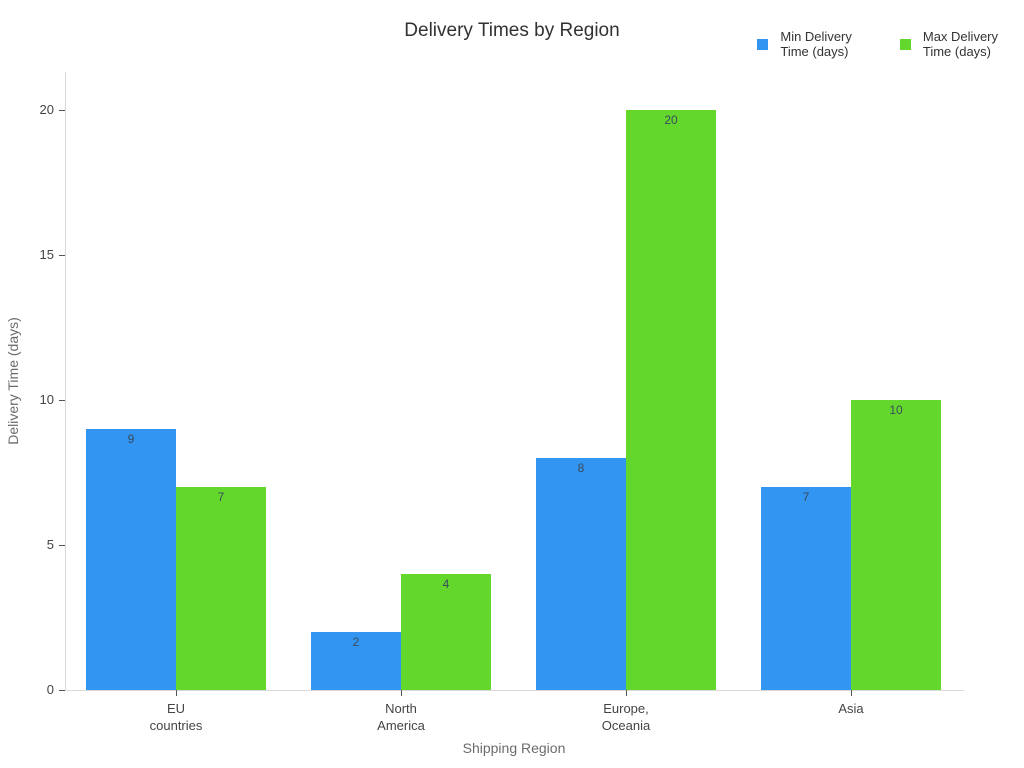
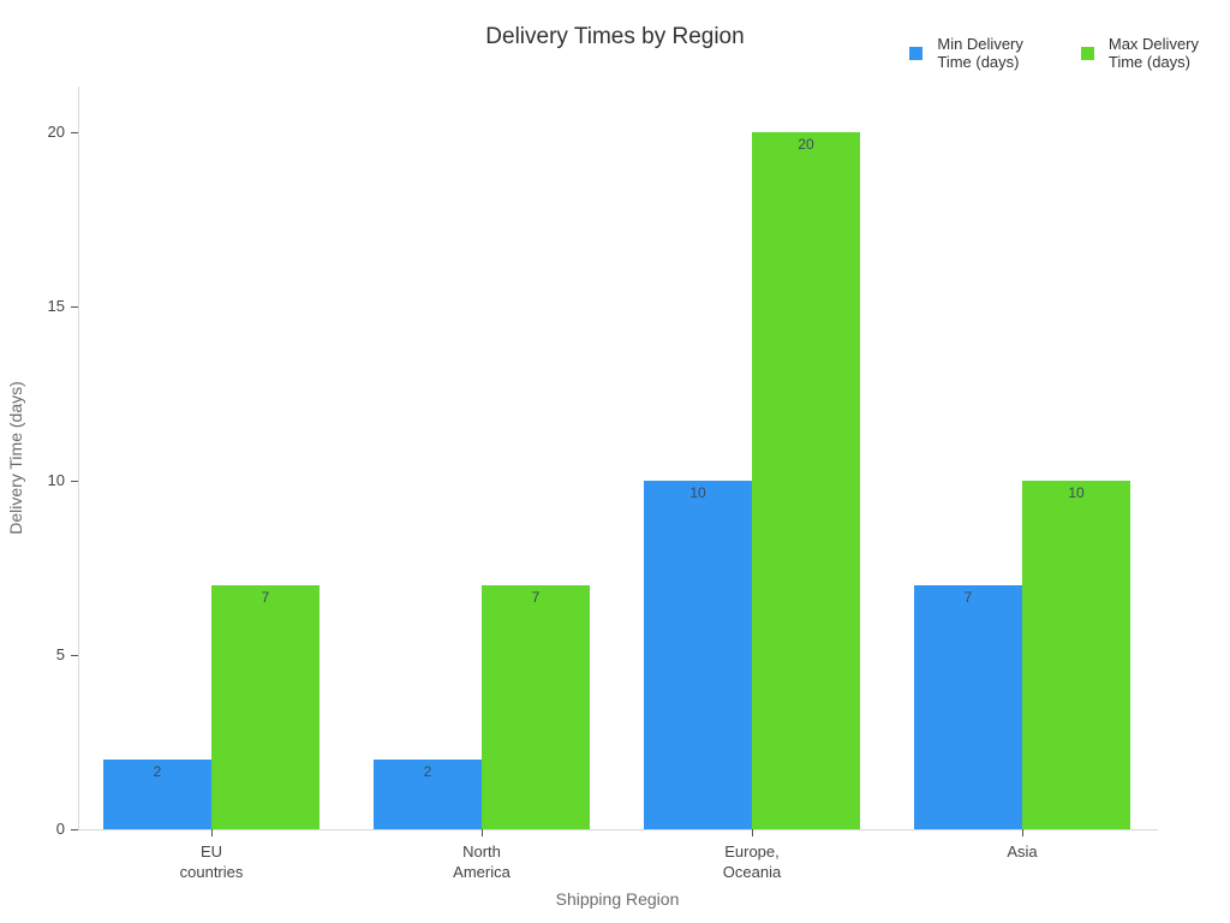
Min Delivery Time (days)/EU countries: 9 -> 2
Max Delivery Time (days)/North America: 4 -> 7
Min Delivery Time (days)/Europe, Oceania: 8 -> 10
